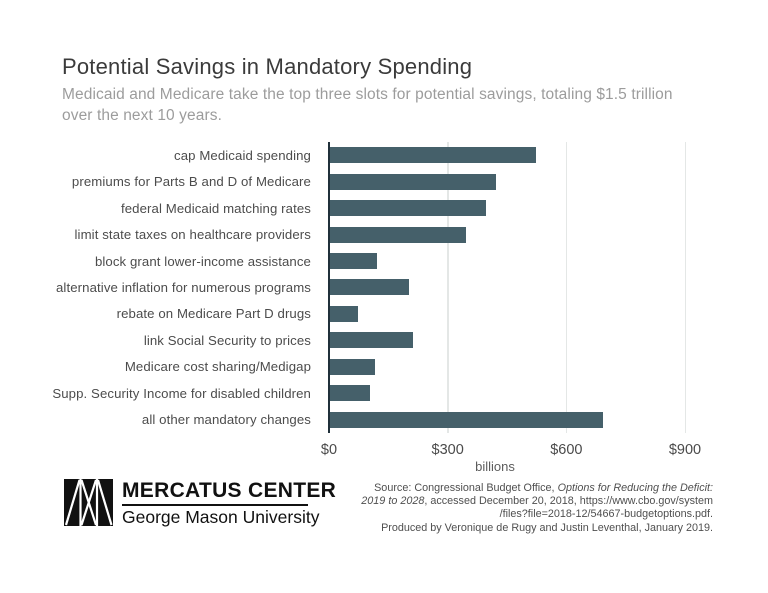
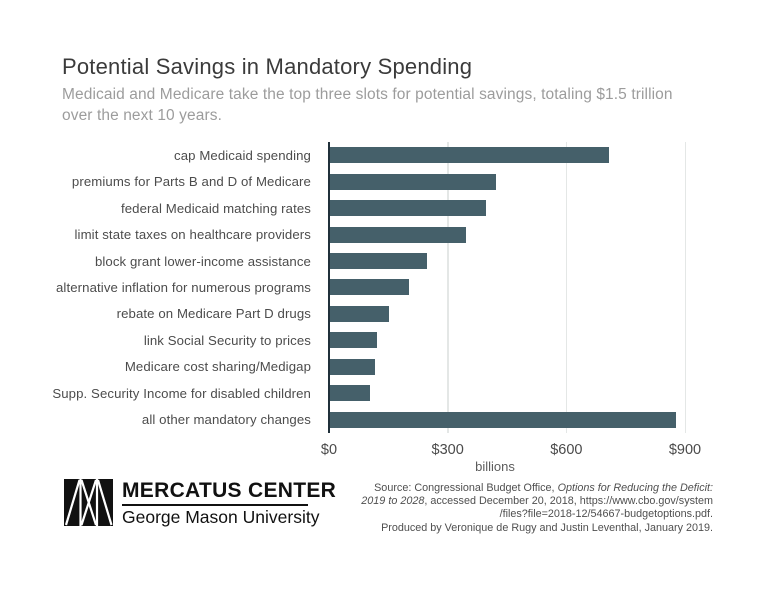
cap Medicaid spending: $520 -> $700
block grant lower-income assistance: $120 -> $240
rebate on Medicare Part D drugs: $70 -> $150
link Social Security to prices: $210 -> $120
all other mandatory changes: $690 -> $880
